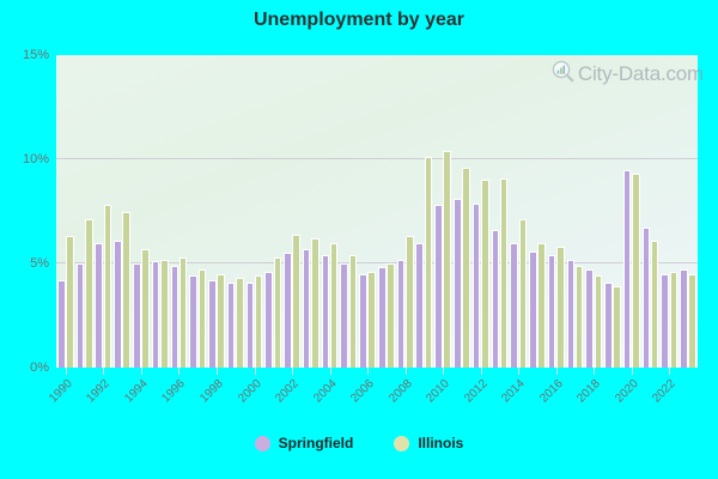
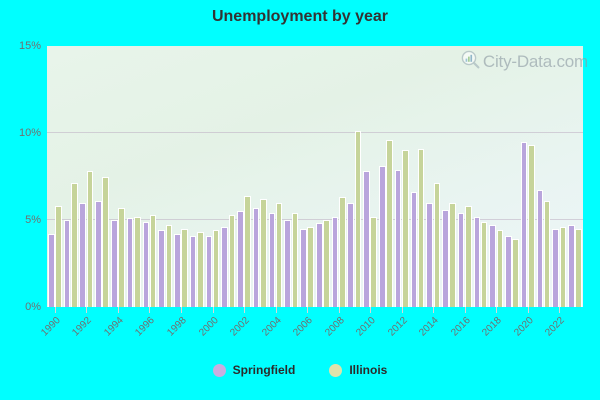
Illinois/1990: 6.3% -> 5.8%
Illinois/2010: 10.4% -> 5.2%
